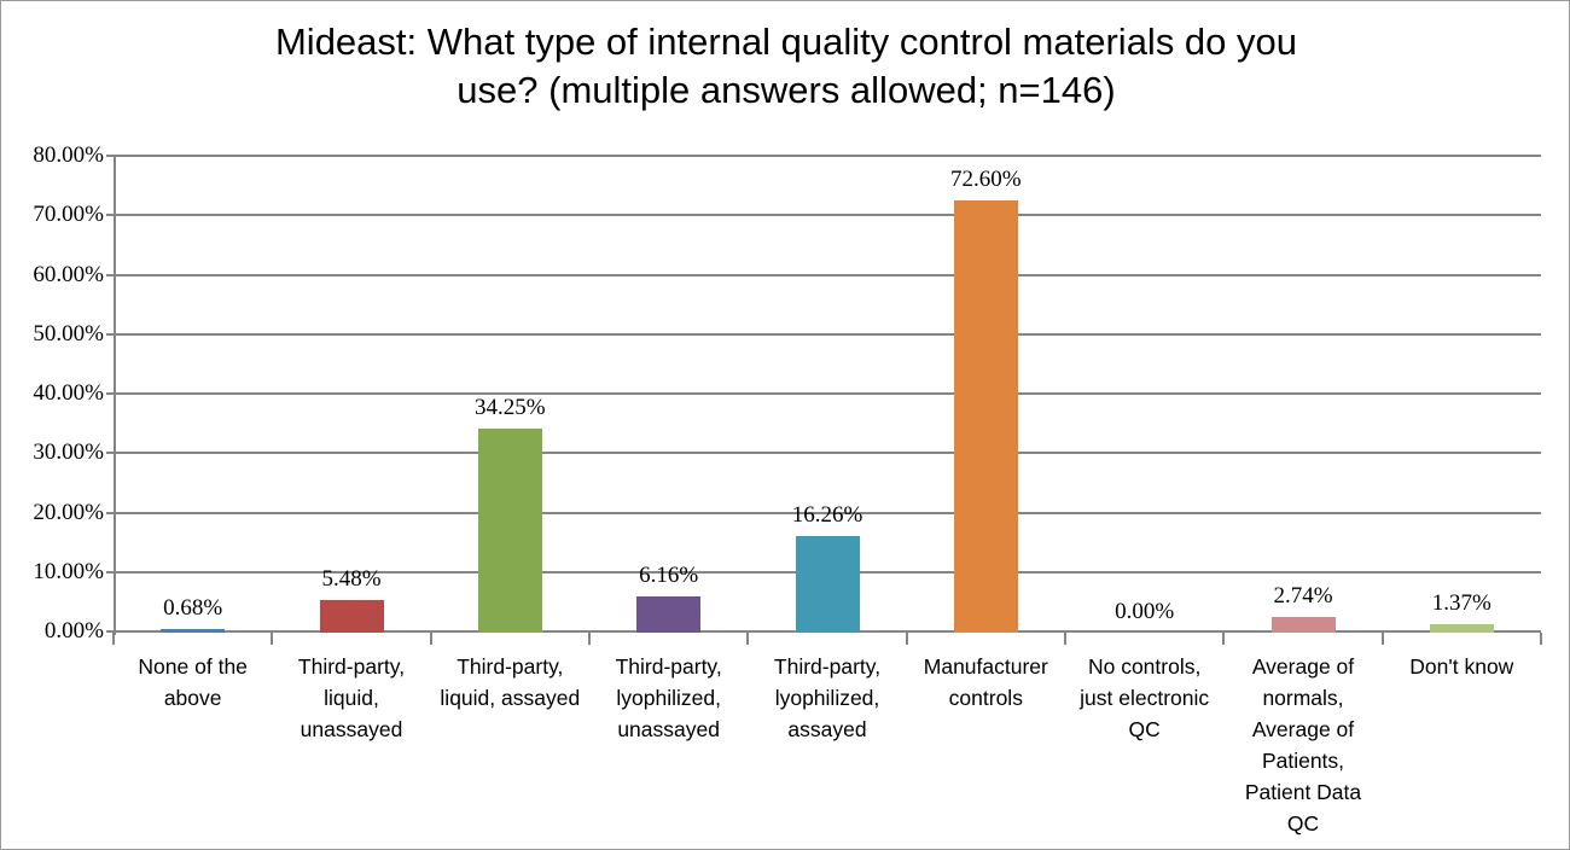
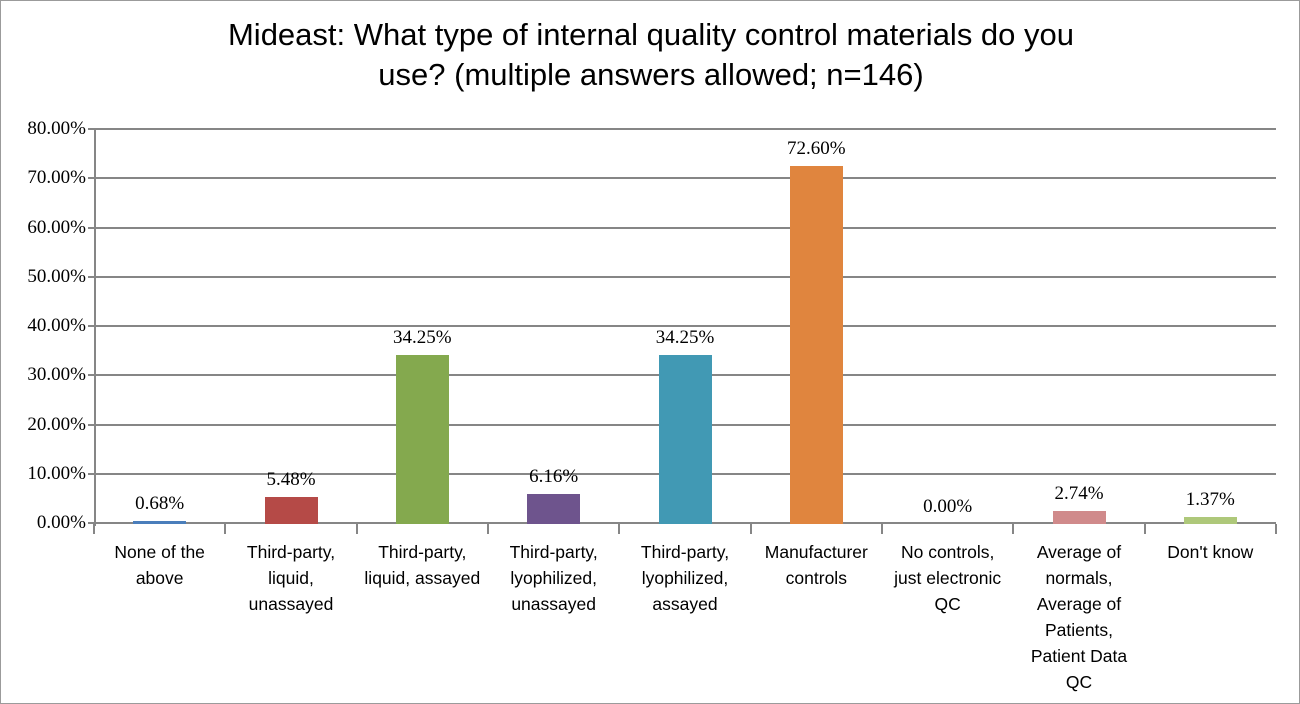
Third-party, lyophilized, assayed: 16.26% -> 34.25%
